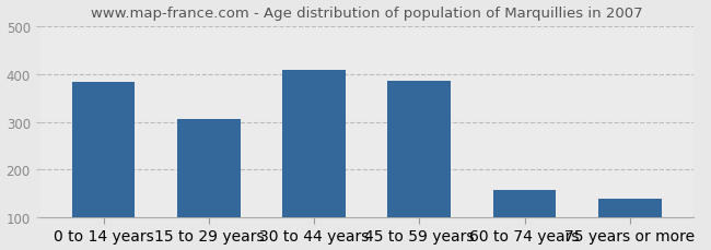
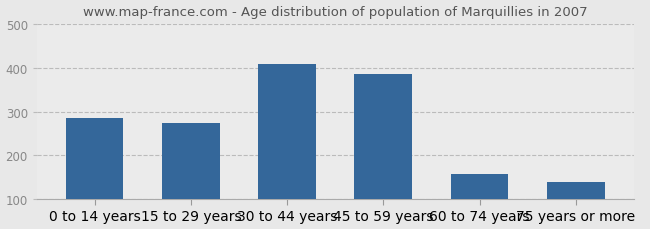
0 to 14 years: 383 -> 285
15 to 29 years: 305 -> 275
